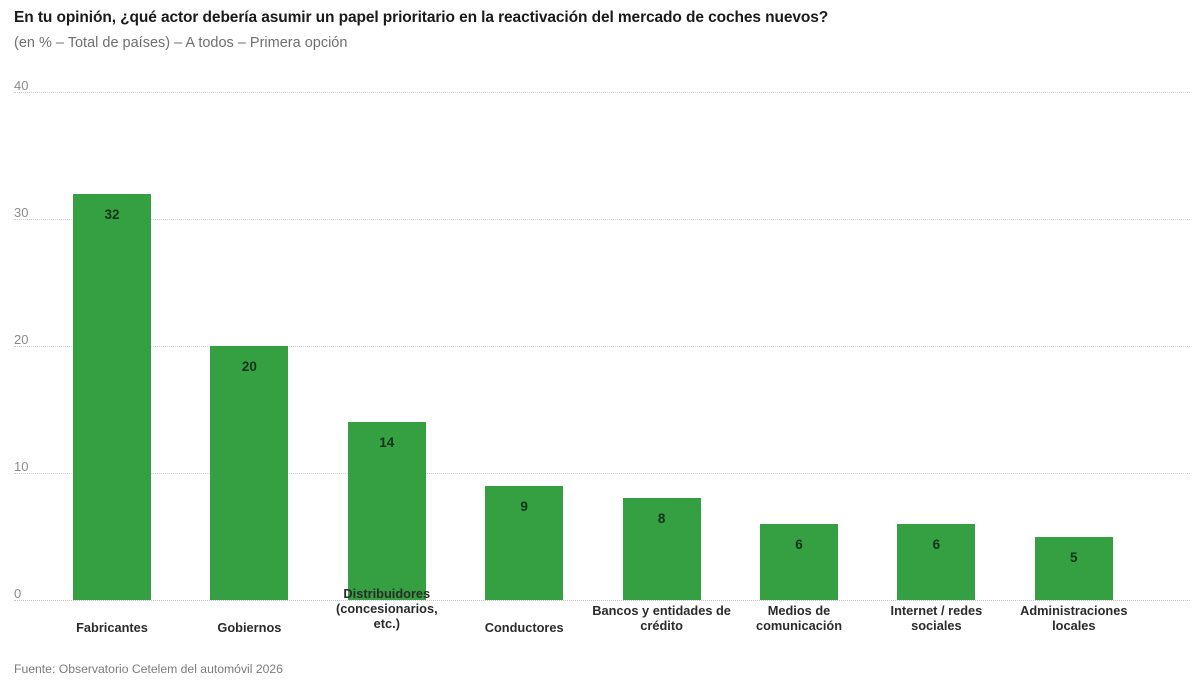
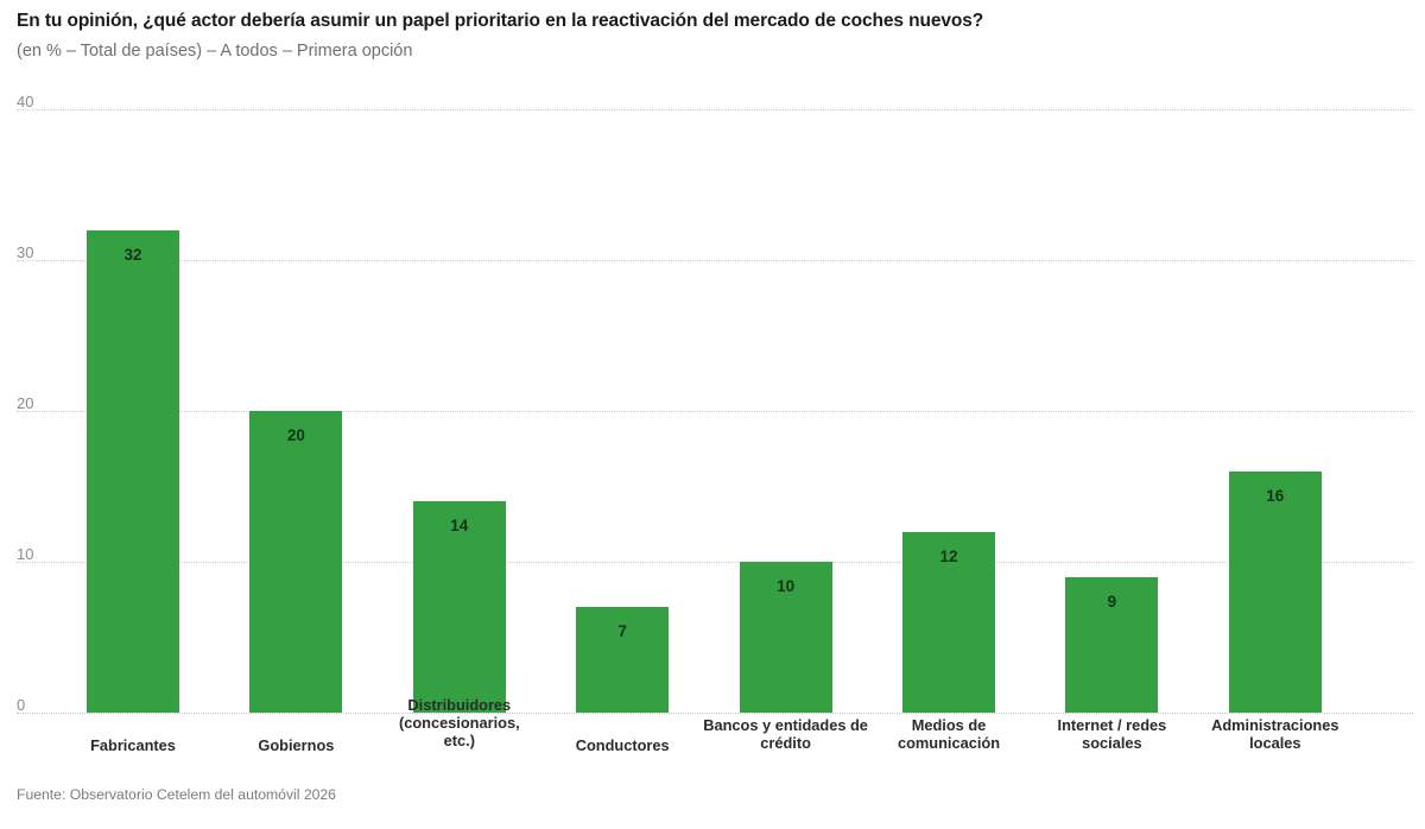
Conductores: 9 -> 7
Bancos y entidades de crédito: 8 -> 10
Medios de comunicación: 6 -> 12
Internet / redes sociales: 6 -> 9
Administraciones locales: 5 -> 16
